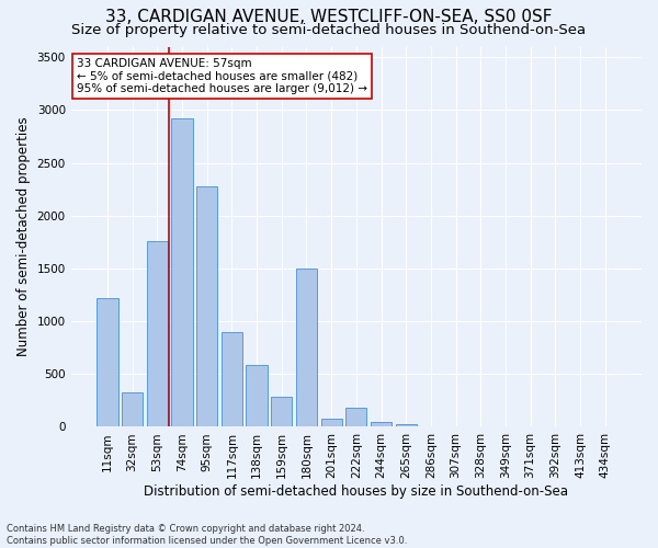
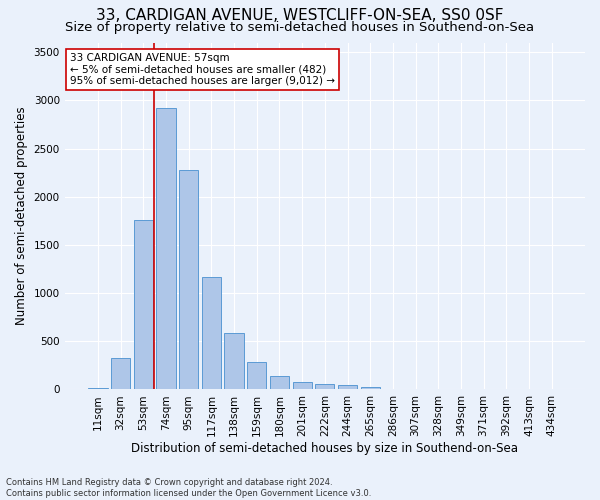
11sqm: 1220 -> 20
117sqm: 900 -> 1170
180sqm: 1500 -> 140
222sqm: 180 -> 60
